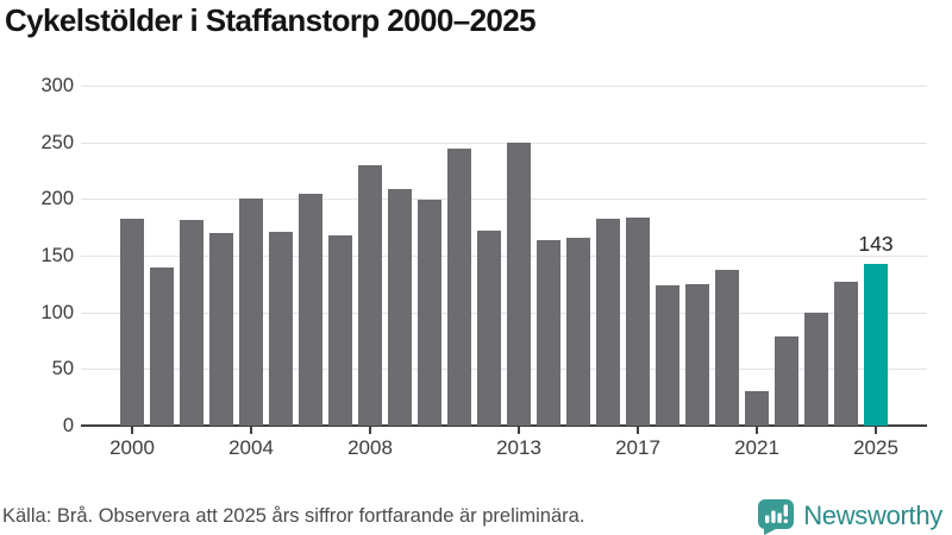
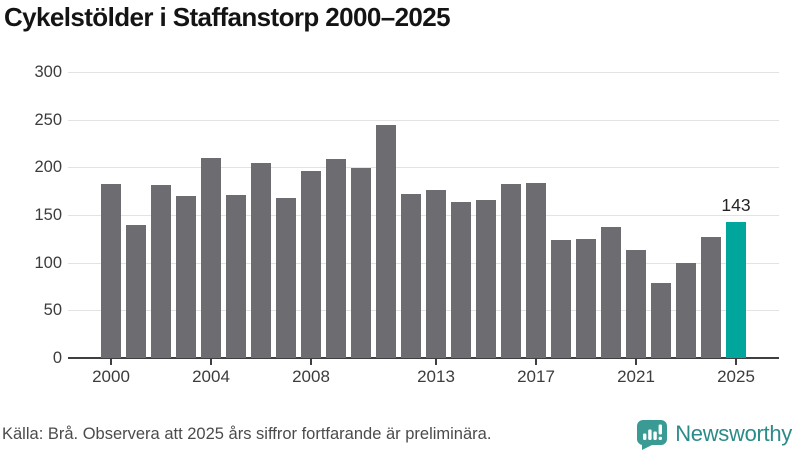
2004: 200 -> 210
2008: 230 -> 200
2013: 250 -> 180
2021: 30 -> 110
